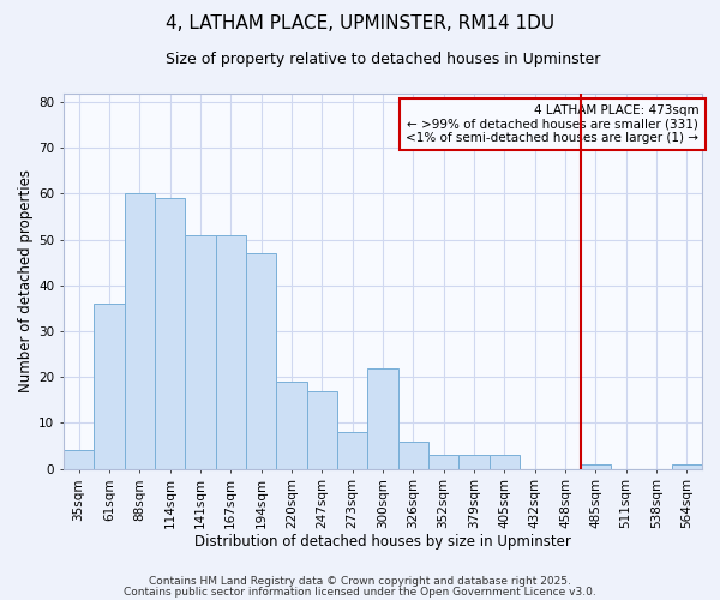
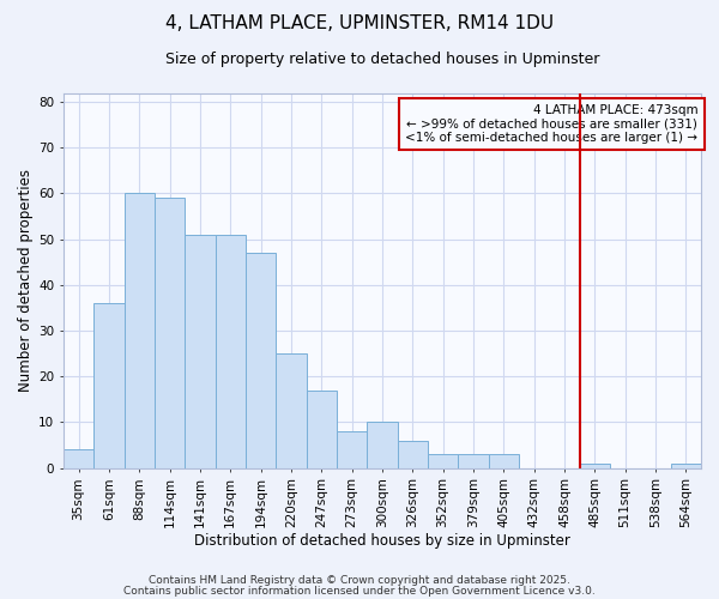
220sqm: 19 -> 25
300sqm: 22 -> 10
